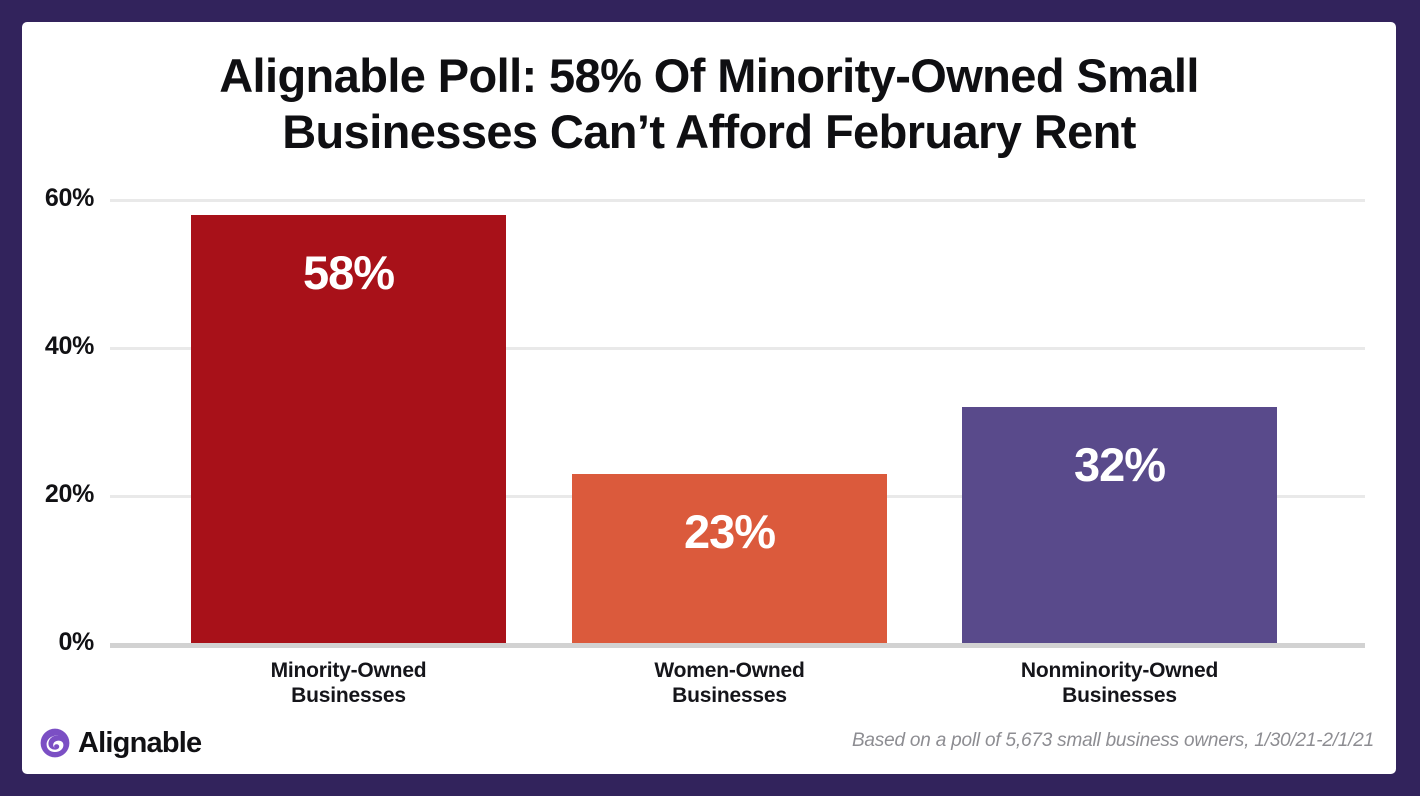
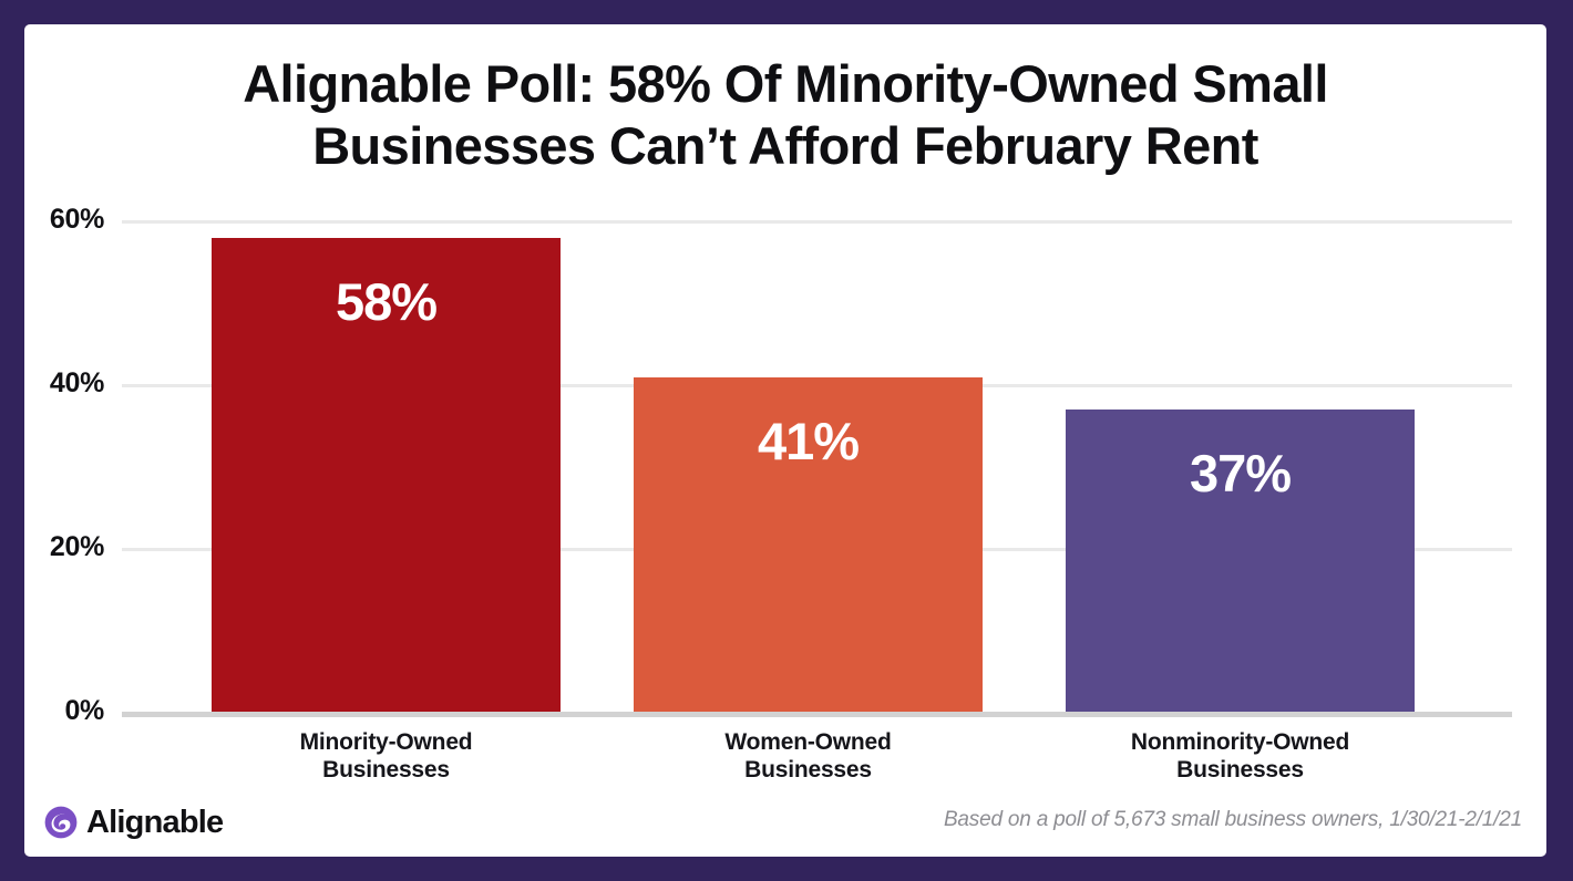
Women-Owned Businesses: 23% -> 41%
Nonminority-Owned Businesses: 32% -> 37%
